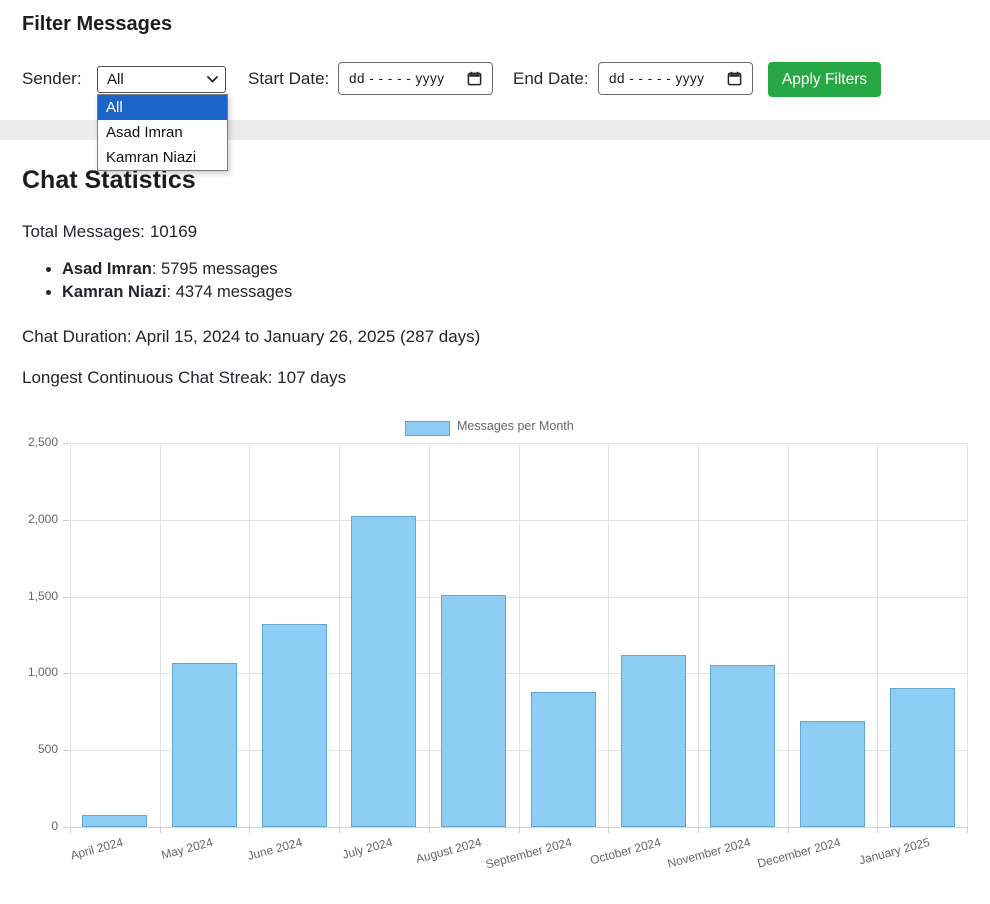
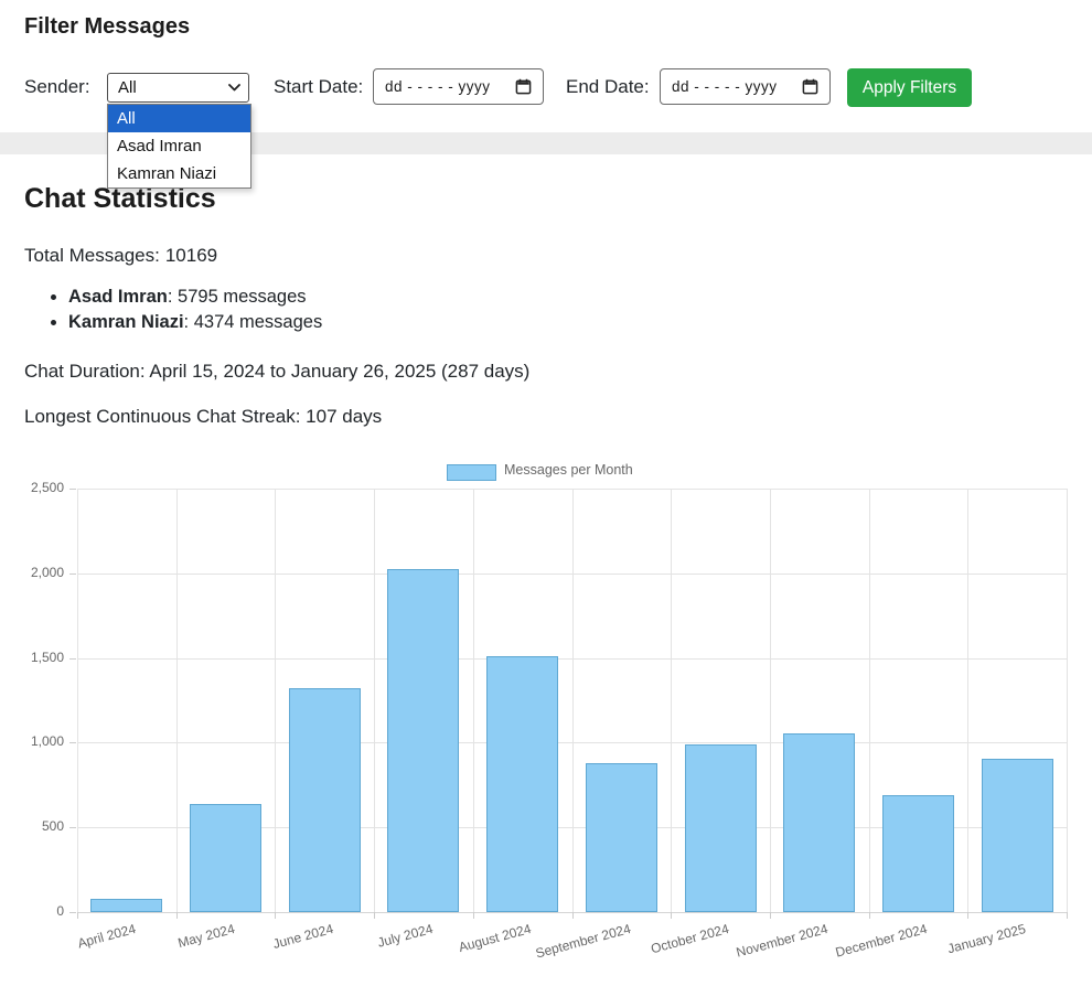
May 2024: 1070 -> 640
October 2024: 1120 -> 990
